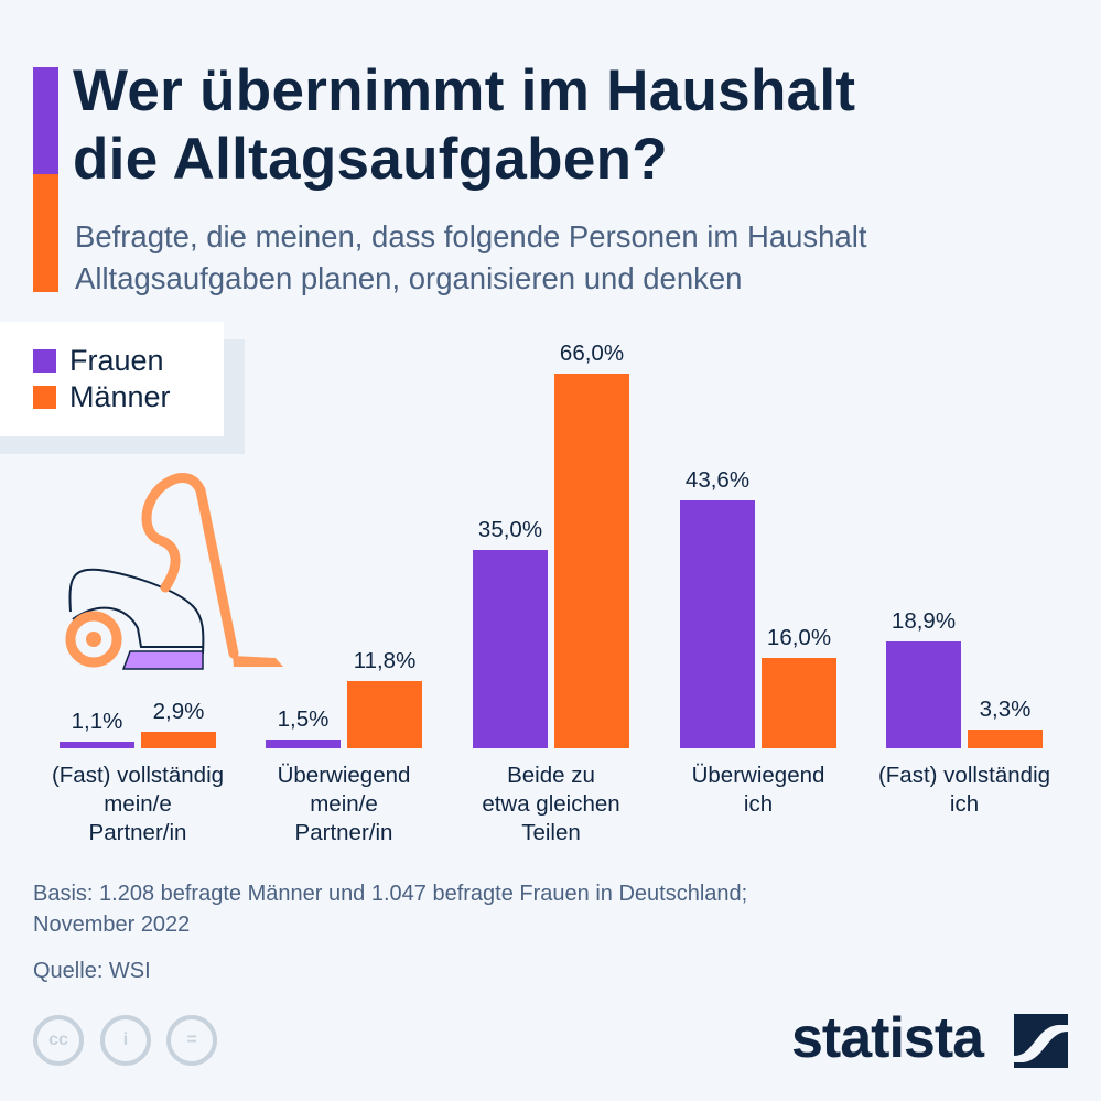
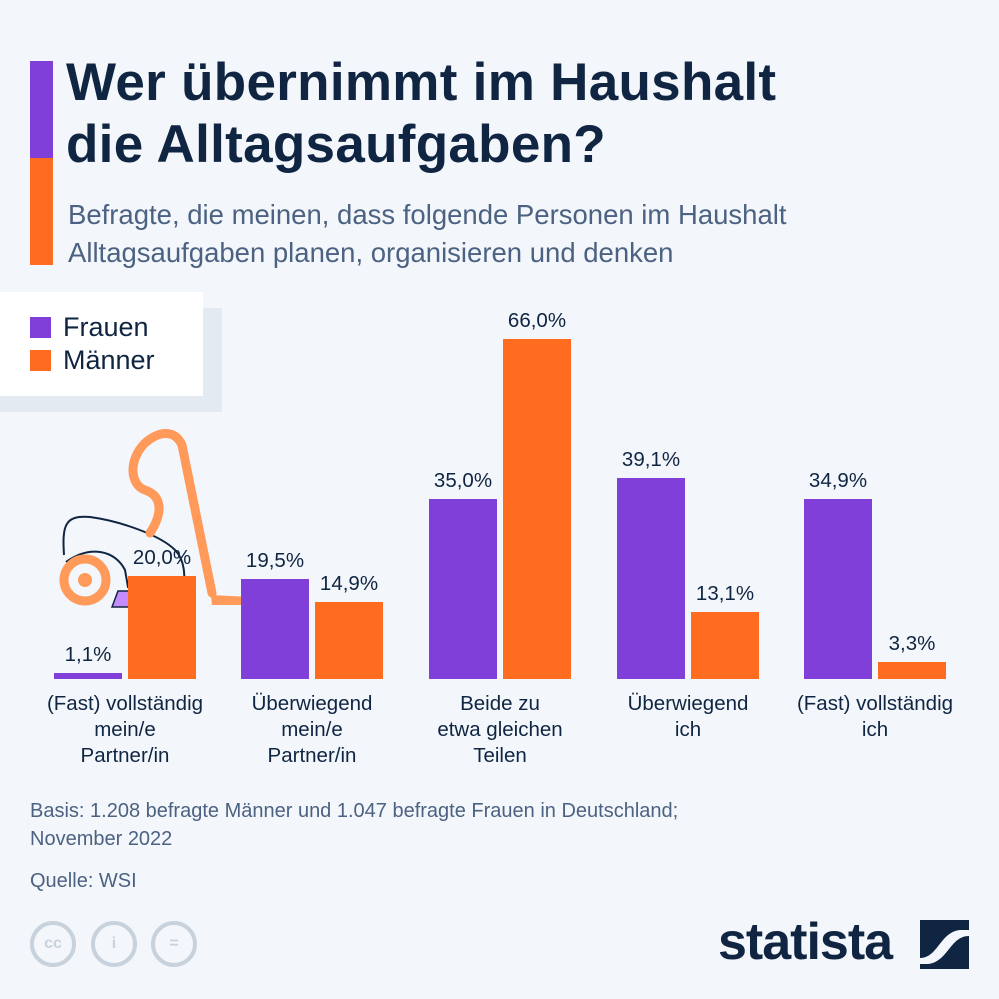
Männer/(Fast) vollständig mein/e Partner/in: 2,9% -> 20,0%
Frauen/Überwiegend mein/e Partner/in: 1,5% -> 19,5%
Männer/Überwiegend mein/e Partner/in: 11,8% -> 14,9%
Frauen/Überwiegend ich: 43,6% -> 39,1%
Männer/Überwiegend ich: 16,0% -> 13,1%
Frauen/(Fast) vollständig ich: 18,9% -> 34,9%
